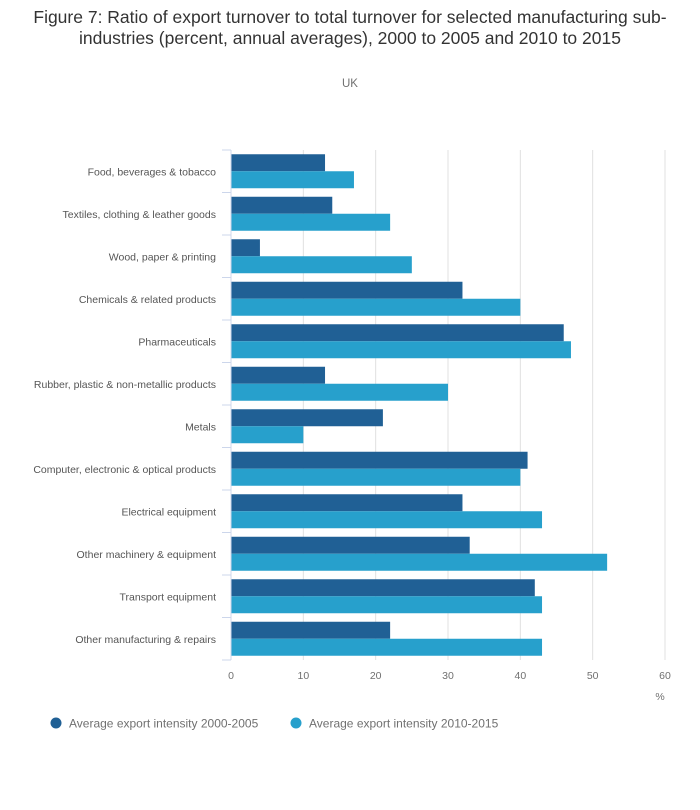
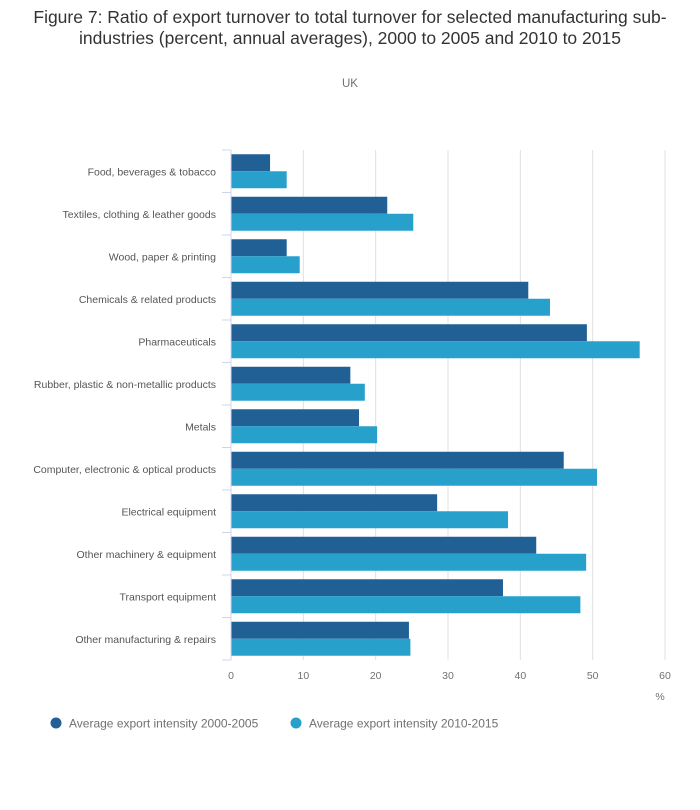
Average export intensity 2000-2005/Food, beverages & tobacco: 13 -> 5
Average export intensity 2010-2015/Food, beverages & tobacco: 17 -> 8
Average export intensity 2000-2005/Textiles, clothing & leather goods: 14 -> 22
Average export intensity 2010-2015/Textiles, clothing & leather goods: 22 -> 25
Average export intensity 2000-2005/Wood, paper & printing: 4 -> 8
Average export intensity 2010-2015/Wood, paper & printing: 25 -> 10
Average export intensity 2000-2005/Chemicals & related products: 32 -> 41
Average export intensity 2010-2015/Chemicals & related products: 40 -> 44
Average export intensity 2000-2005/Pharmaceuticals: 46 -> 49
Average export intensity 2010-2015/Pharmaceuticals: 47 -> 56
Average export intensity 2000-2005/Rubber, plastic & non-metallic products: 13 -> 16
Average export intensity 2010-2015/Rubber, plastic & non-metallic products: 30 -> 18
Average export intensity 2000-2005/Metals: 21 -> 18
Average export intensity 2010-2015/Metals: 10 -> 20
Average export intensity 2000-2005/Computer, electronic & optical products: 41 -> 46
Average export intensity 2010-2015/Computer, electronic & optical products: 40 -> 51
Average export intensity 2000-2005/Electrical equipment: 32 -> 28
Average export intensity 2010-2015/Electrical equipment: 43 -> 38
Average export intensity 2000-2005/Other machinery & equipment: 33 -> 42
Average export intensity 2010-2015/Other machinery & equipment: 52 -> 49
Average export intensity 2000-2005/Transport equipment: 42 -> 38
Average export intensity 2010-2015/Transport equipment: 43 -> 48
Average export intensity 2000-2005/Other manufacturing & repairs: 22 -> 25
Average export intensity 2010-2015/Other manufacturing & repairs: 43 -> 25
